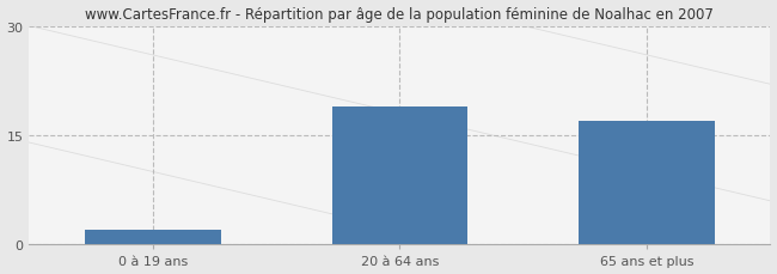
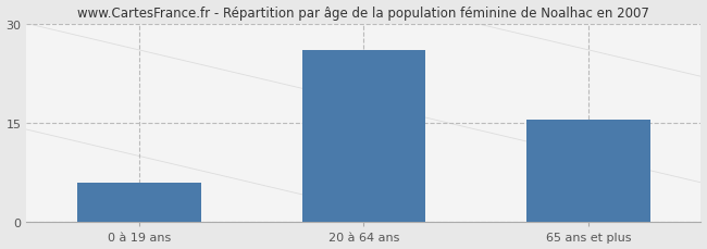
0 à 19 ans: 2.0 -> 6.0
20 à 64 ans: 19.0 -> 26.0
65 ans et plus: 17.0 -> 15.5
